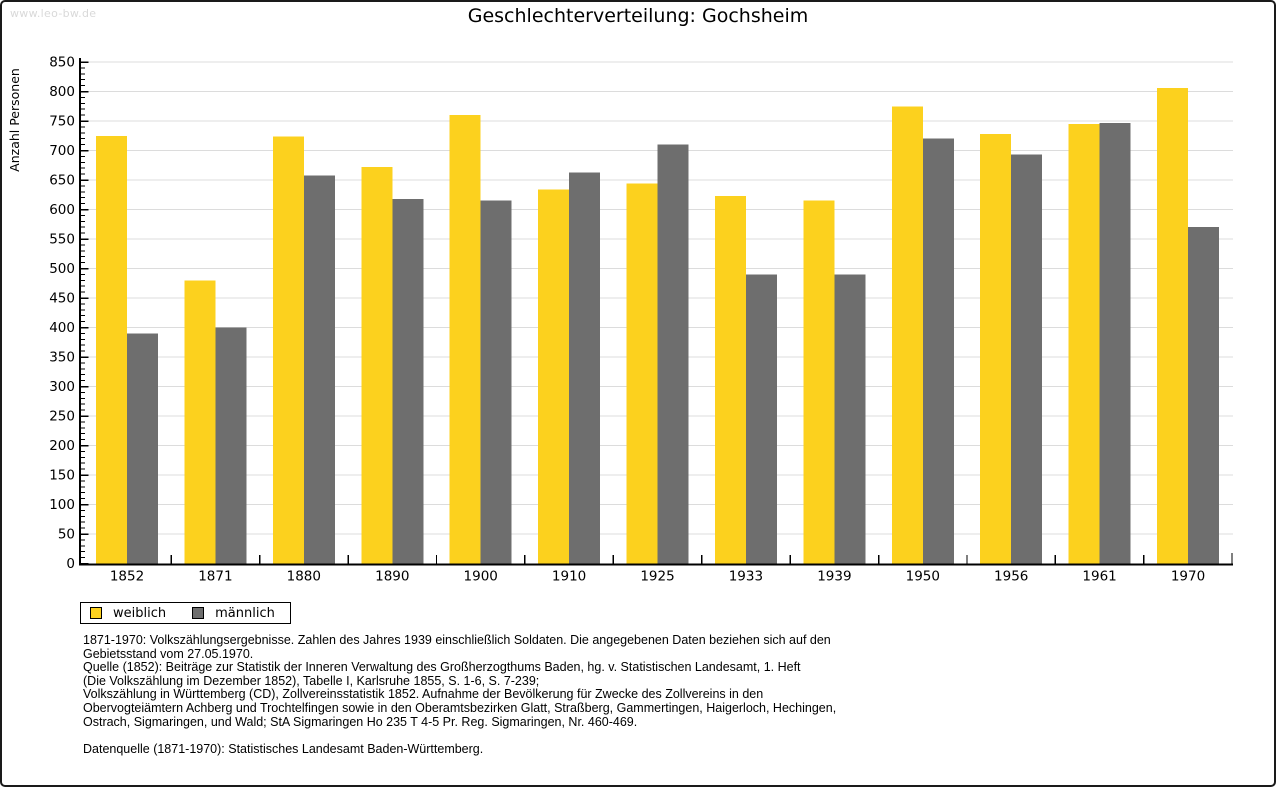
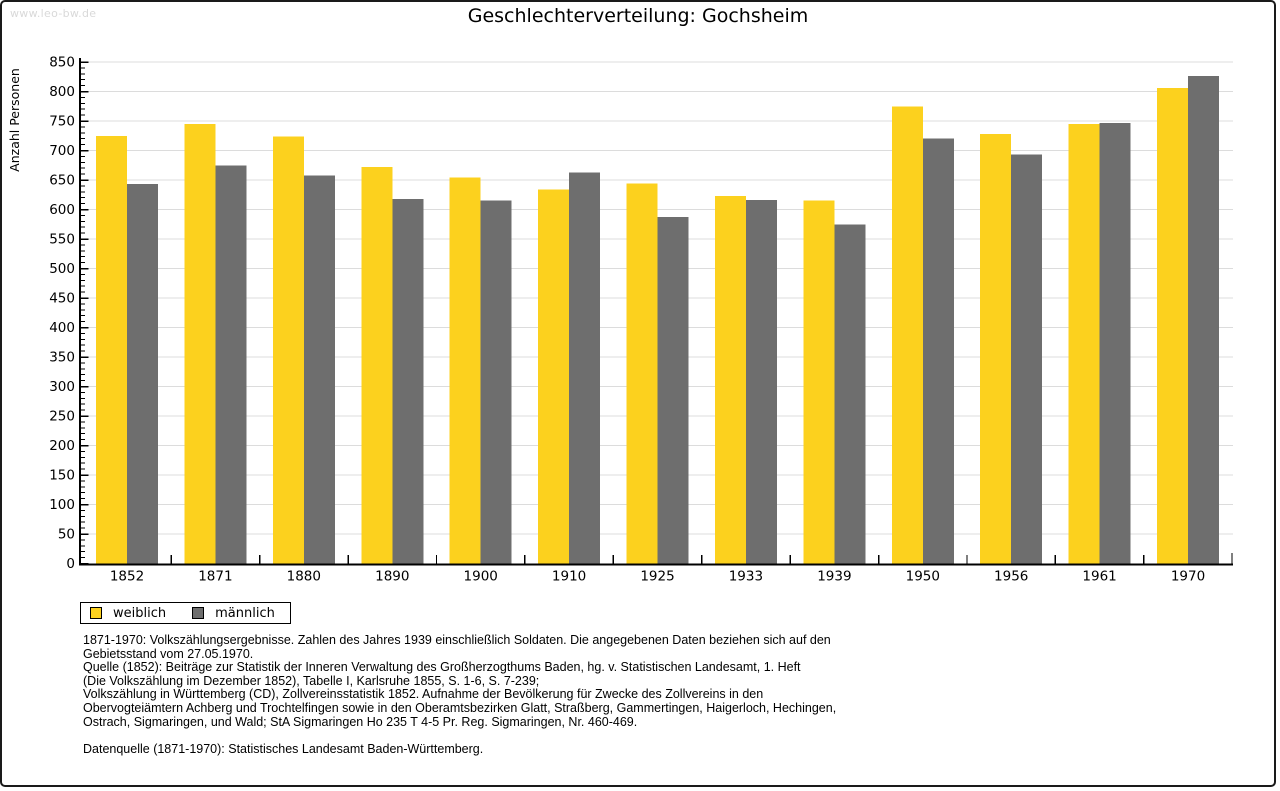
männlich/1852: 390 -> 640
weiblich/1871: 480 -> 740
männlich/1871: 400 -> 680
weiblich/1900: 760 -> 650
männlich/1925: 710 -> 590
männlich/1933: 490 -> 620
männlich/1939: 490 -> 580
männlich/1970: 570 -> 830
